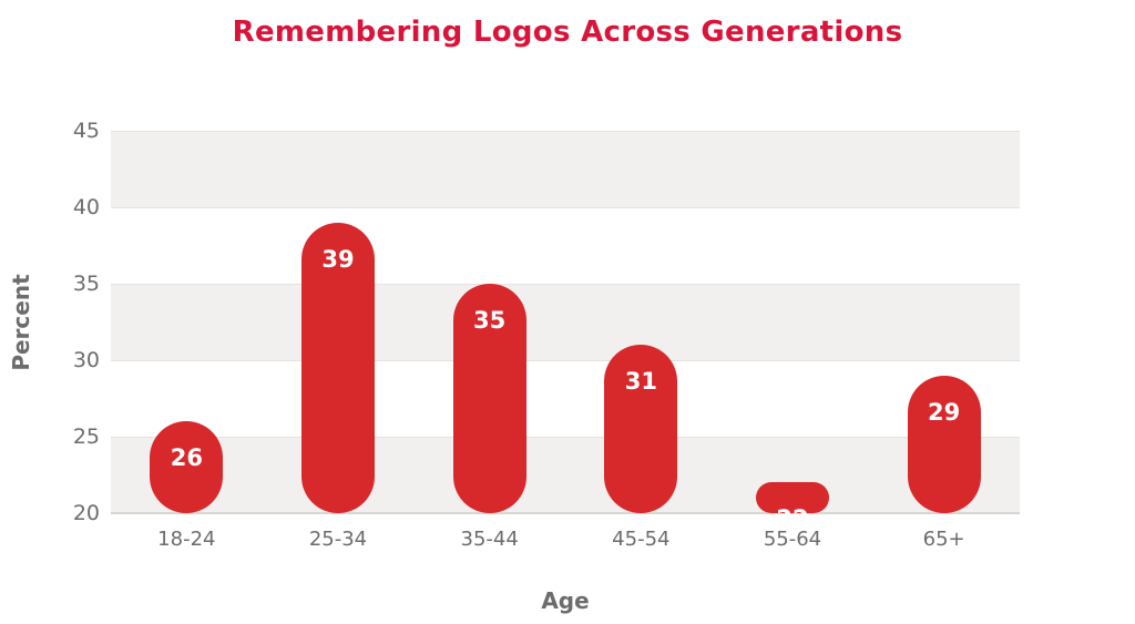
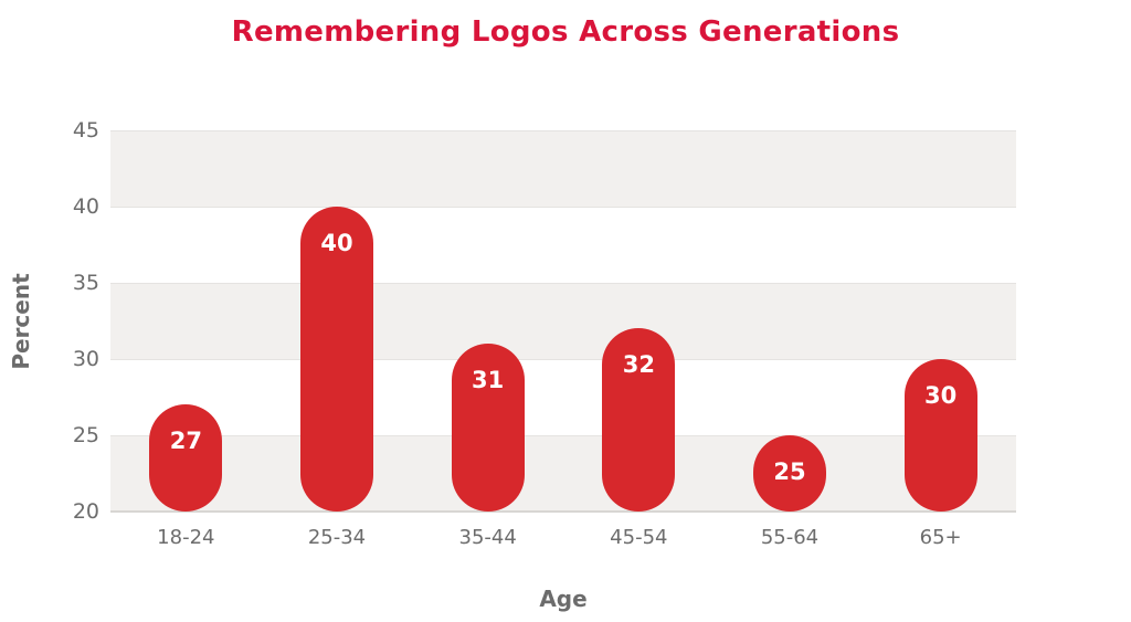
18-24: 26 -> 27
25-34: 39 -> 40
35-44: 35 -> 31
45-54: 31 -> 32
55-64: 22 -> 25
65+: 29 -> 30
